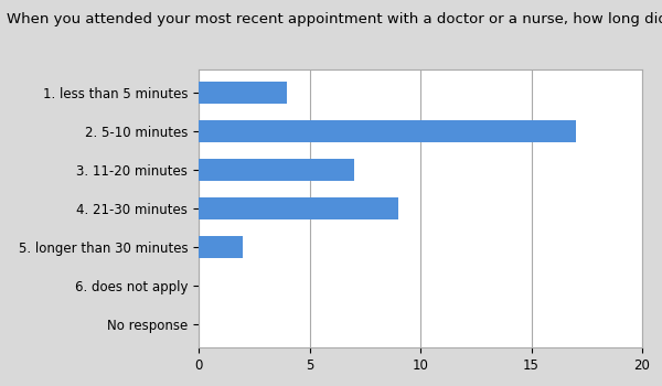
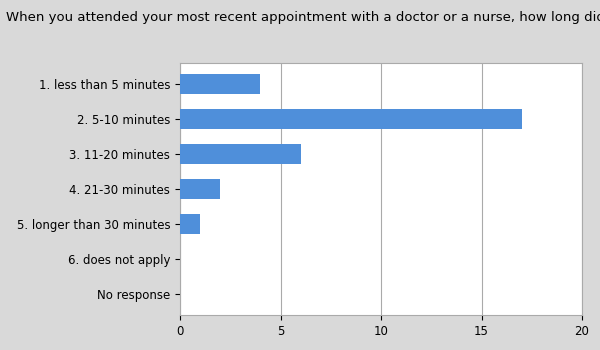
3. 11-20 minutes: 7 -> 6
4. 21-30 minutes: 9 -> 2
5. longer than 30 minutes: 2 -> 1
